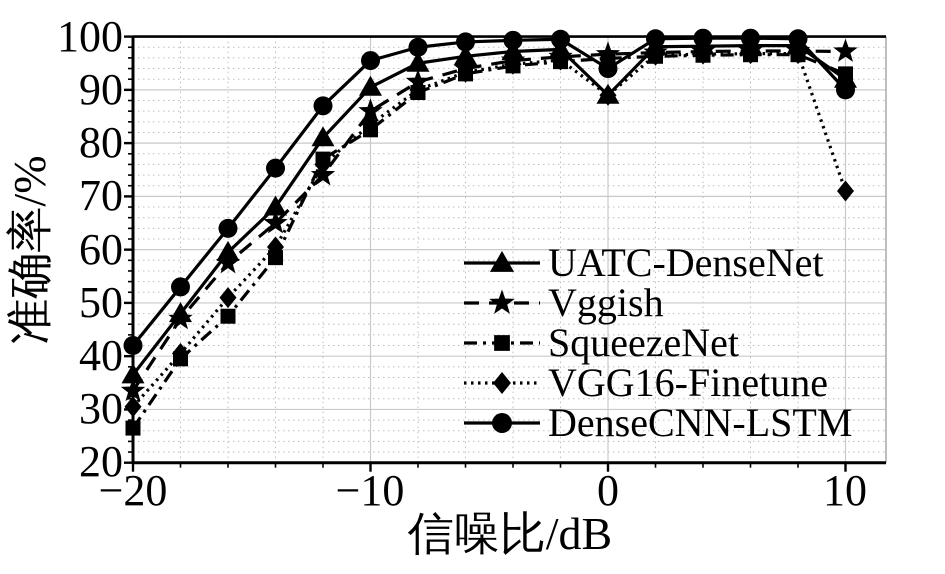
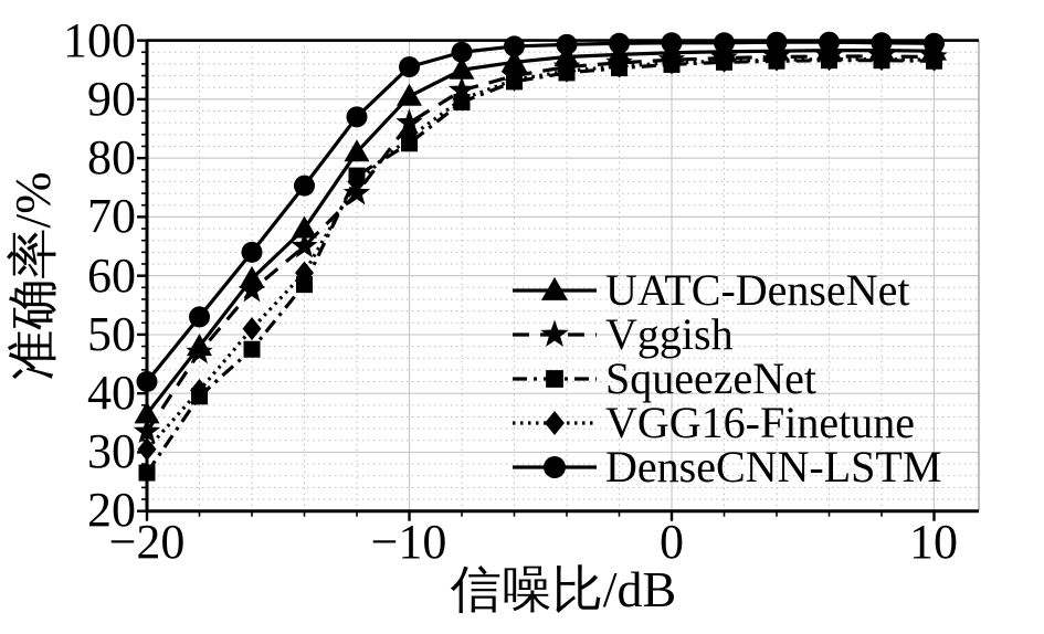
UATC-DenseNet/0: 89 -> 98
VGG16-Finetune/0: 89 -> 96
DenseCNN-LSTM/0: 94 -> 100
UATC-DenseNet/10: 92 -> 98
SqueezeNet/10: 93 -> 96
VGG16-Finetune/10: 71 -> 97
DenseCNN-LSTM/10: 90 -> 100
